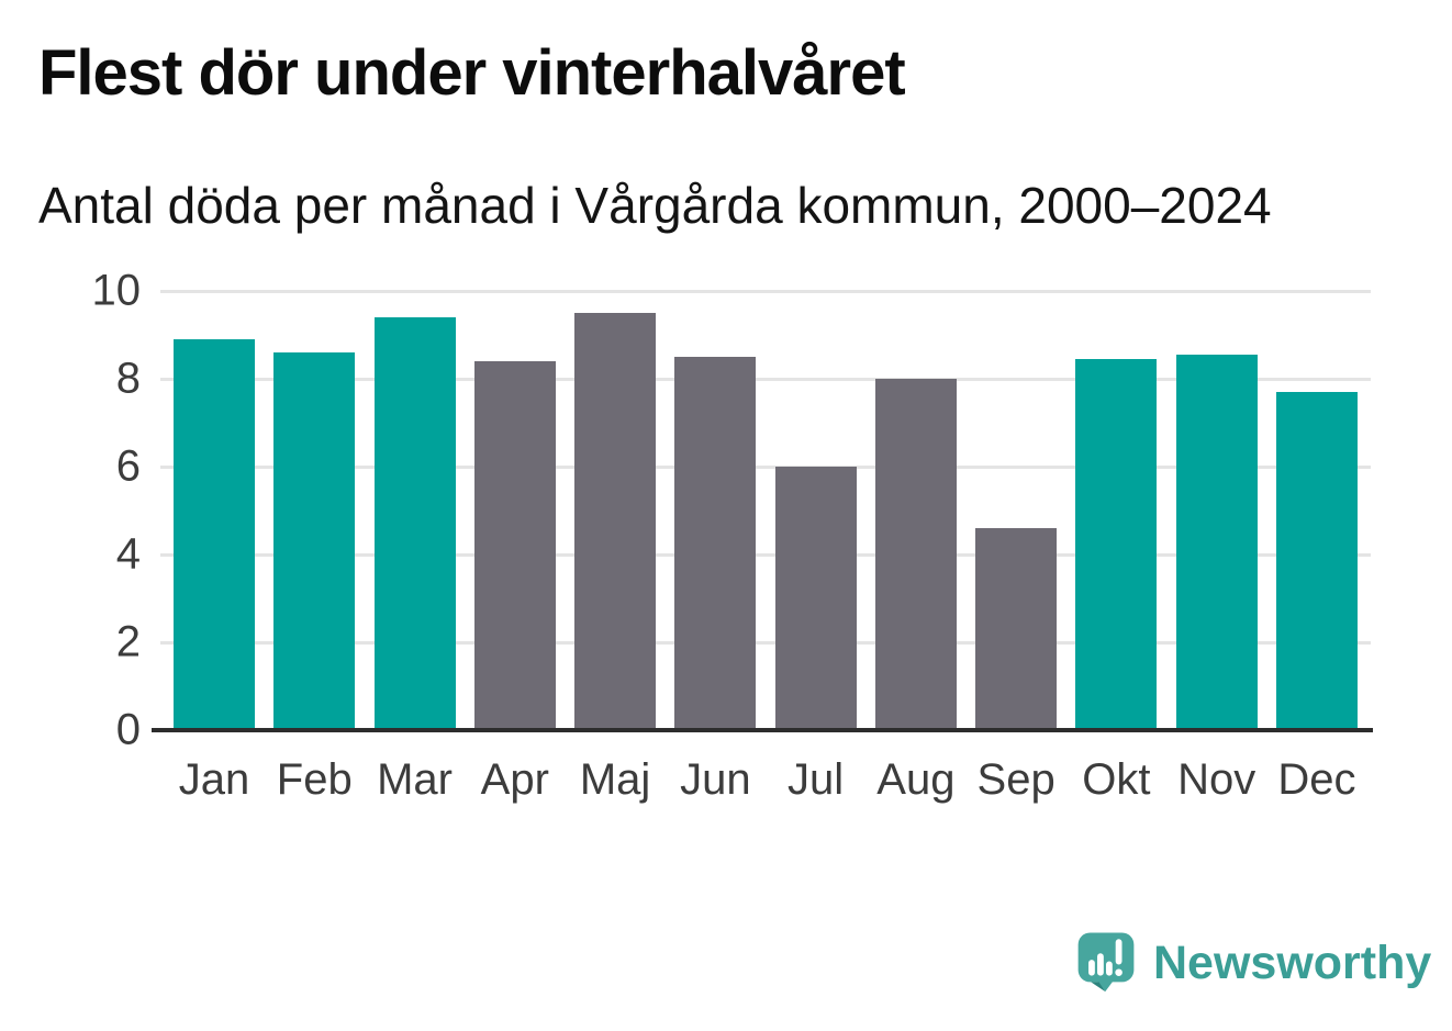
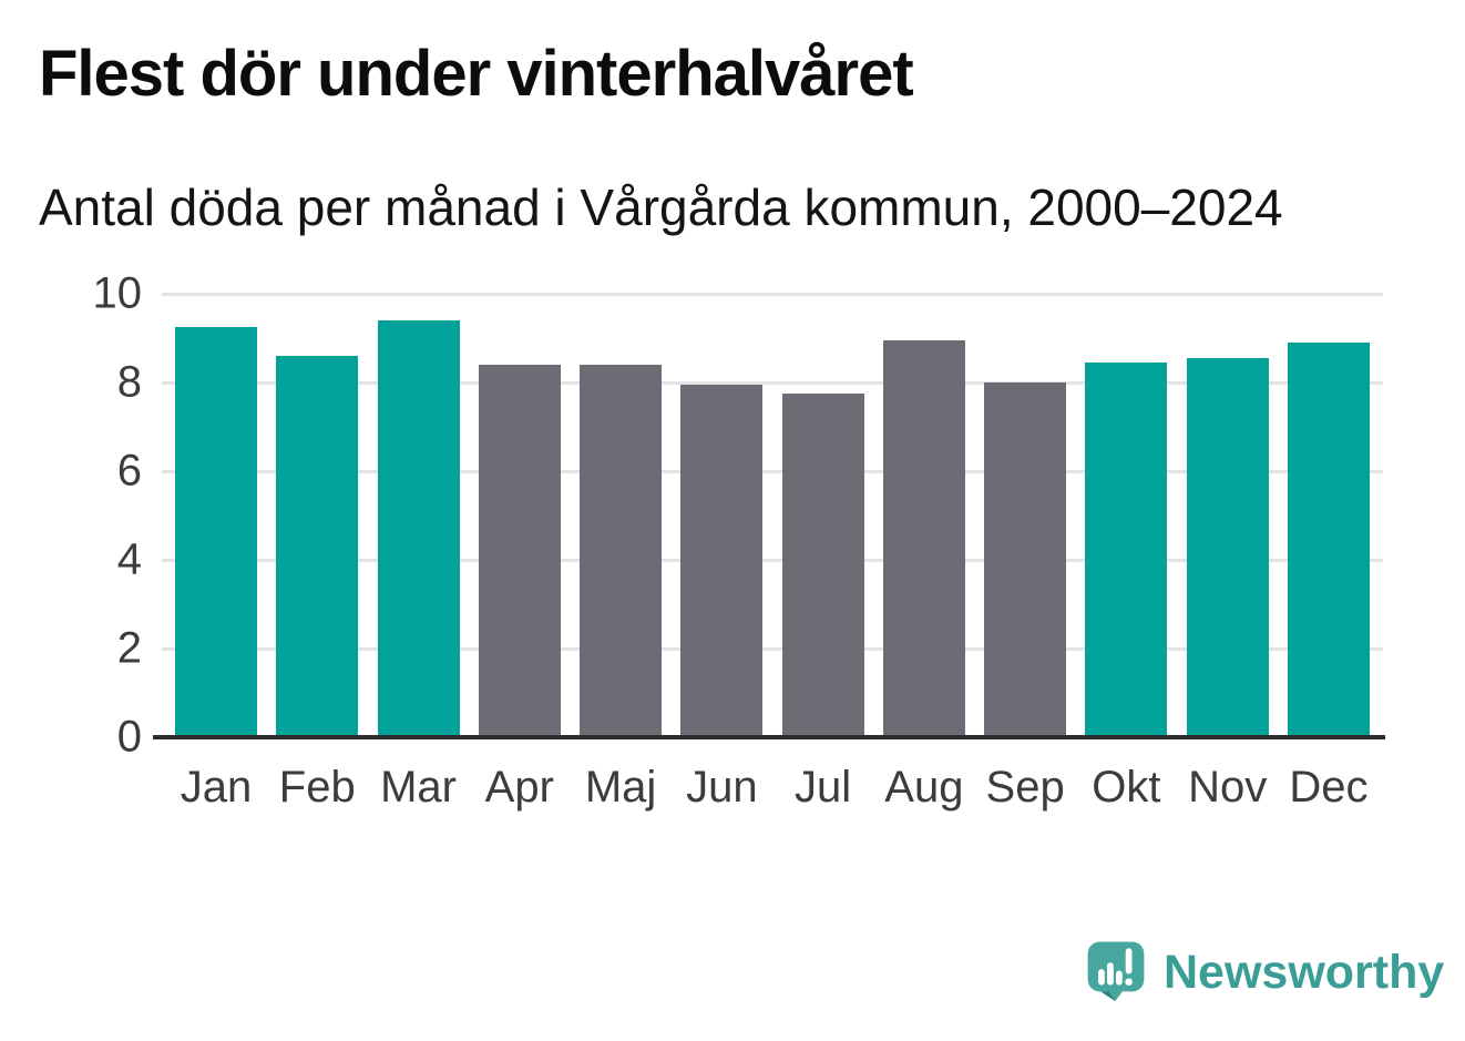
Jan: 8.9 -> 9.2
Maj: 9.5 -> 8.4
Jun: 8.5 -> 8.0
Jul: 6.0 -> 7.8
Aug: 8.0 -> 8.9
Sep: 4.6 -> 8.0
Dec: 7.7 -> 8.9
